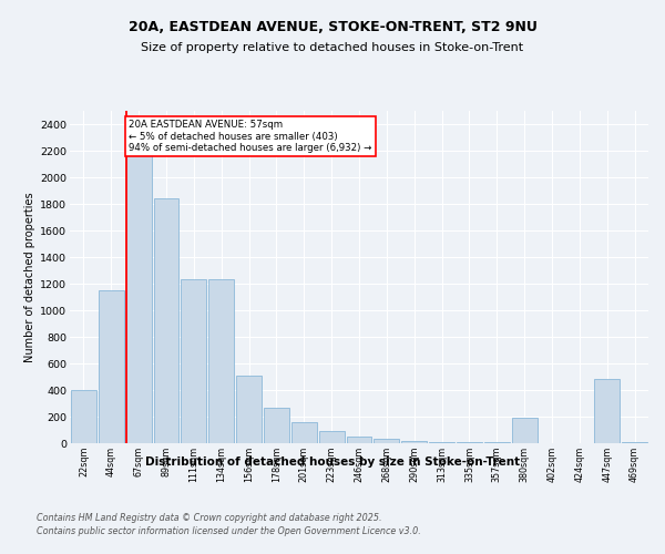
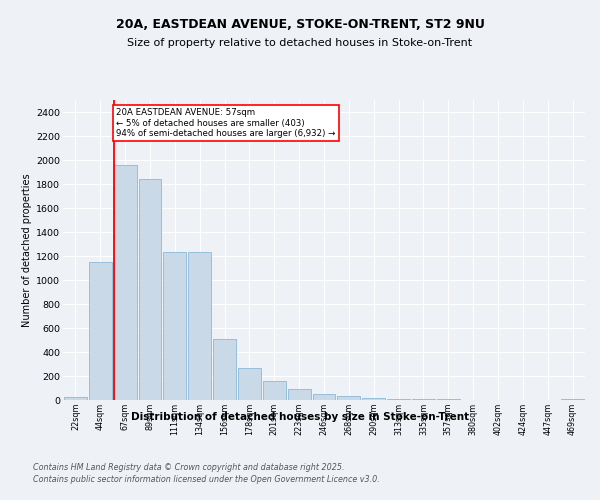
22sqm: 400 -> 20
67sqm: 2170 -> 1960
380sqm: 190 -> 0
447sqm: 480 -> 0
